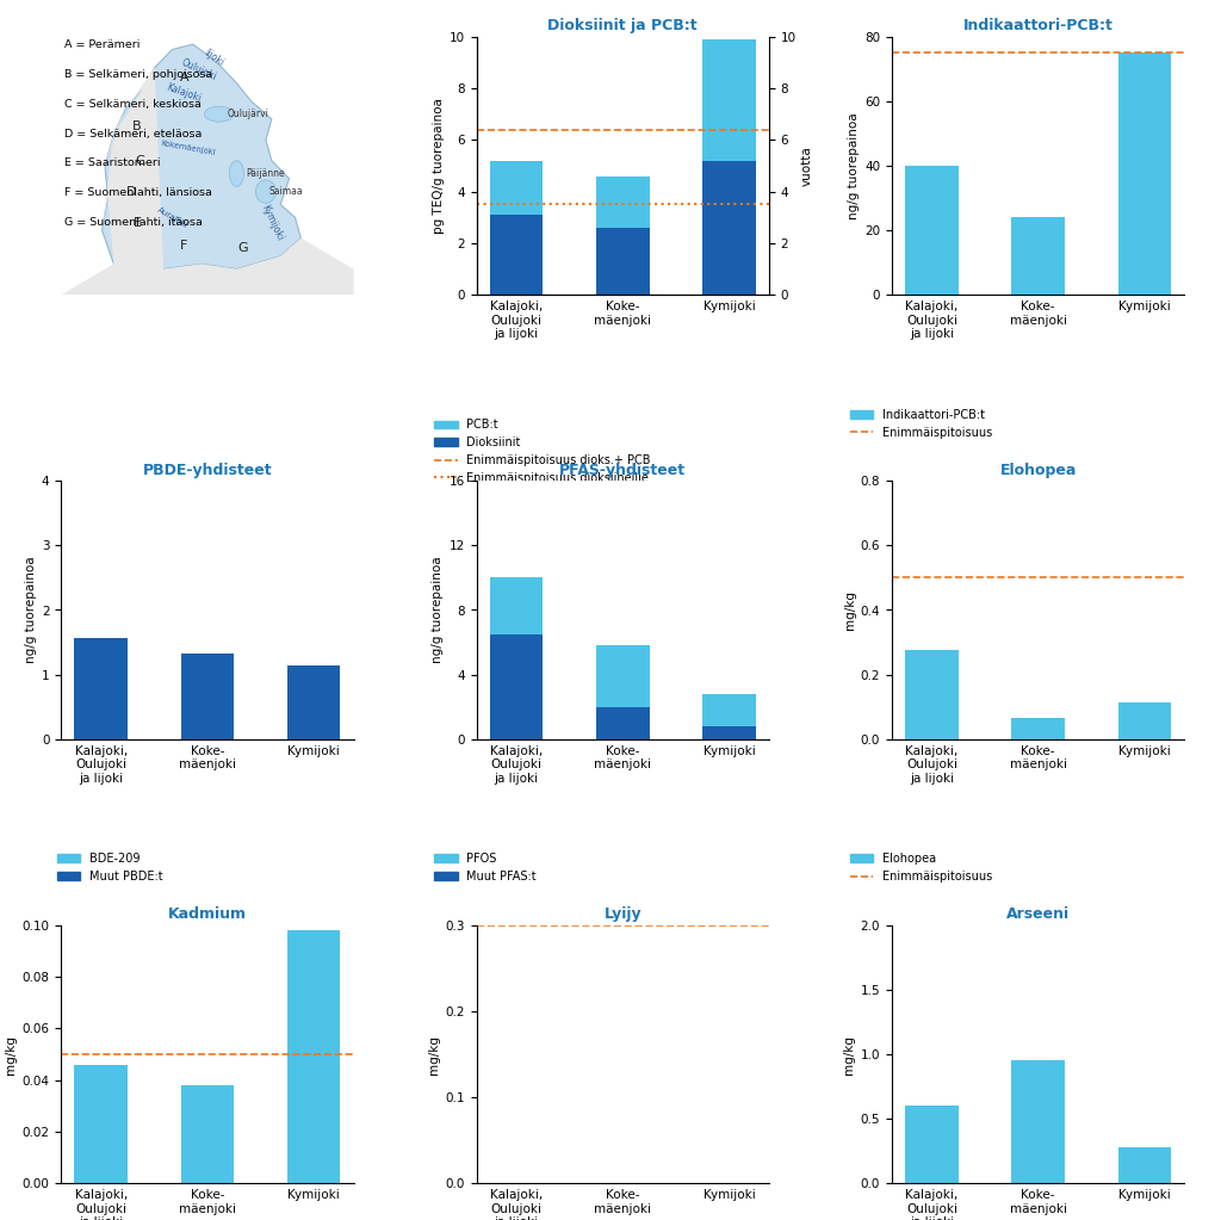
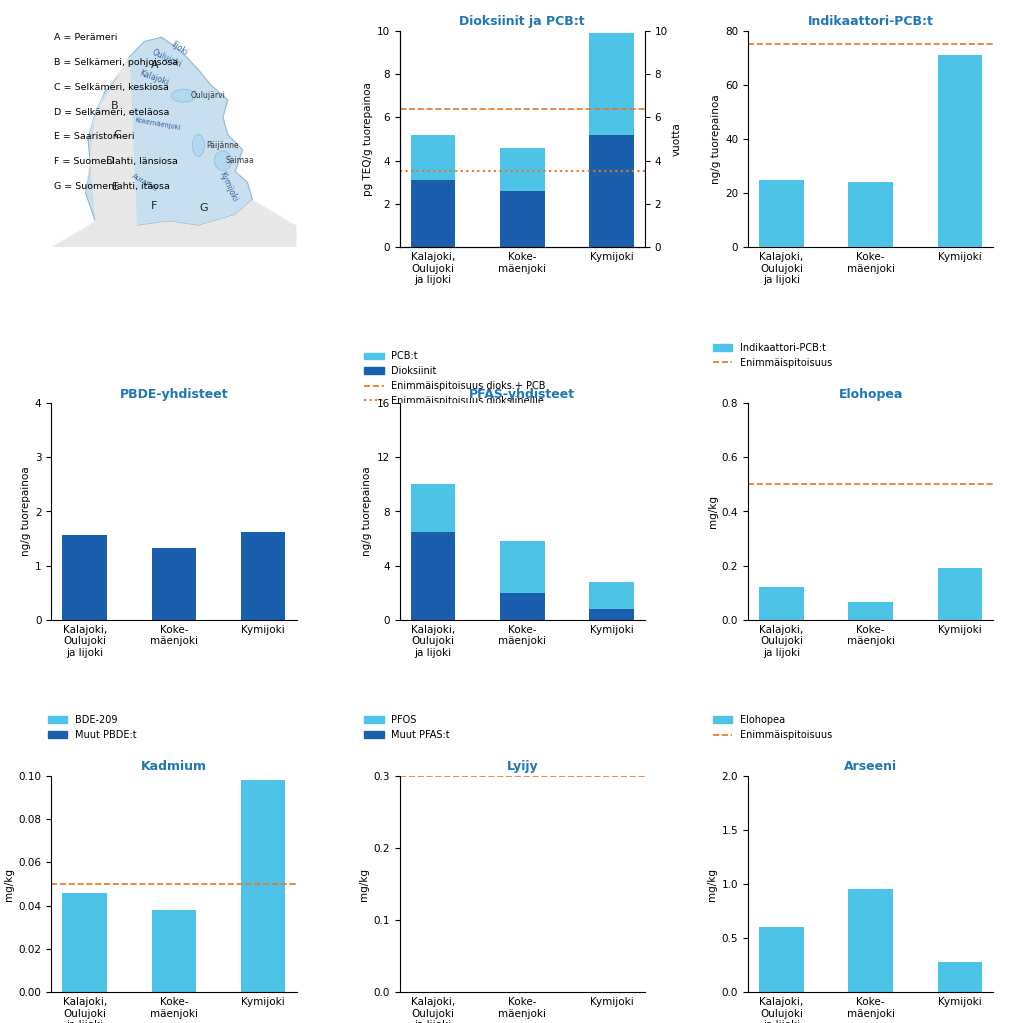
Indikaattori-PCB:t/Kalajoki, Oulujoki ja Iijoki: 40 -> 25
Indikaattori-PCB:t/Kymijoki: 75 -> 71
PBDE-yhdisteet/Kymijoki: 1.14 -> 1.63
Elohopea/Kalajoki, Oulujoki ja Iijoki: 0.275 -> 0.120
Elohopea/Kymijoki: 0.115 -> 0.190
